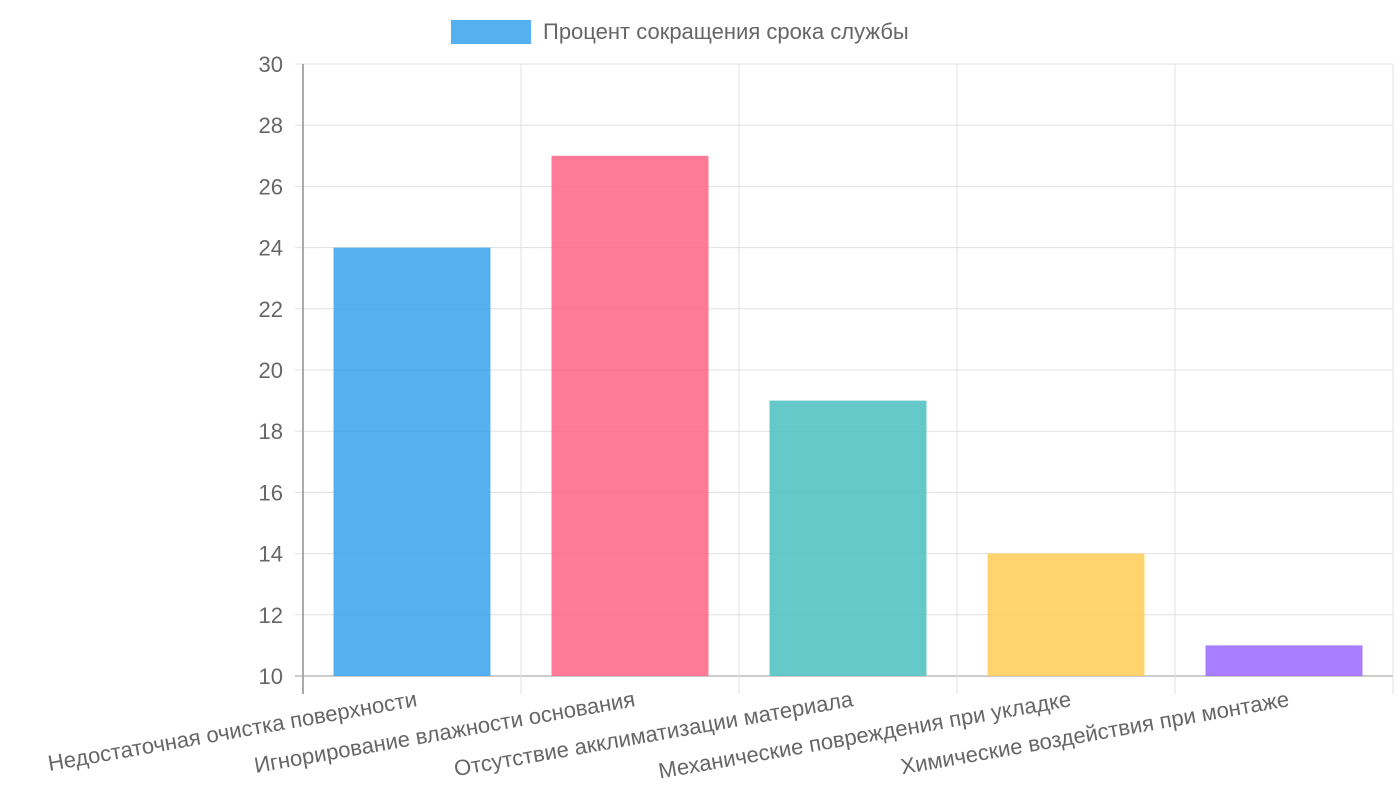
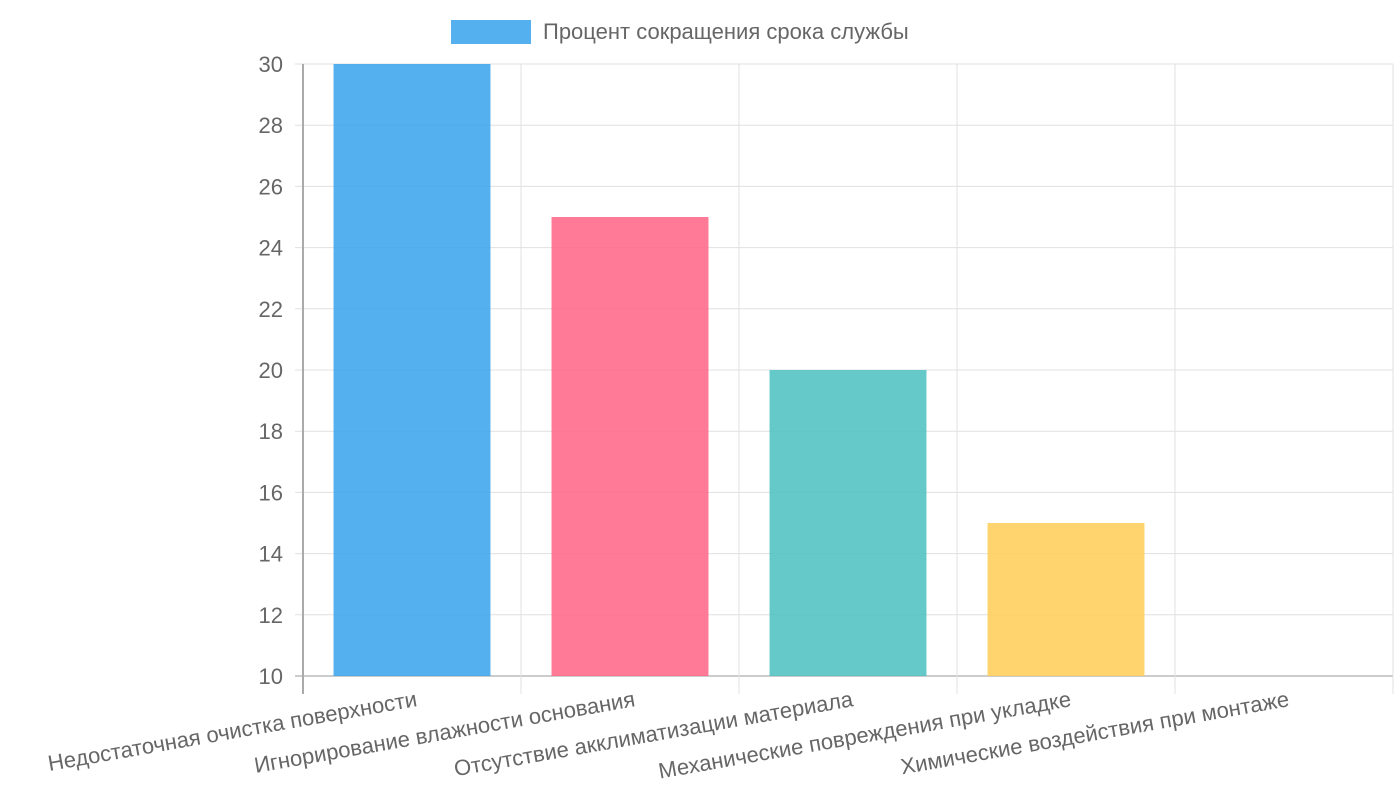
Недостаточная очистка поверхности: 24 -> 30
Игнорирование влажности основания: 27 -> 25
Отсутствие акклиматизации материала: 19 -> 20
Механические повреждения при укладке: 14 -> 15
Химические воздействия при монтаже: 11 -> 10
